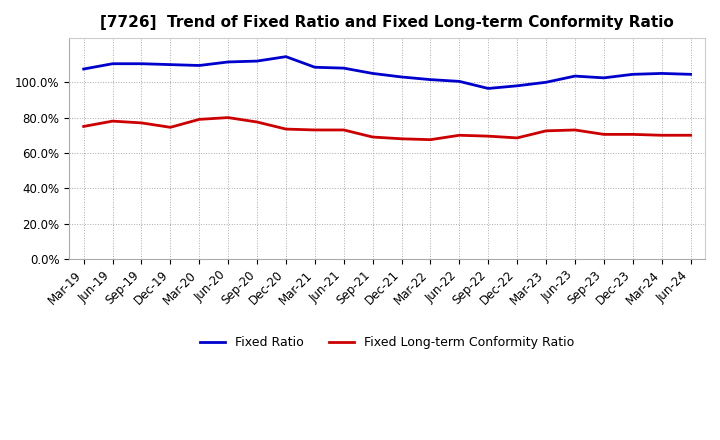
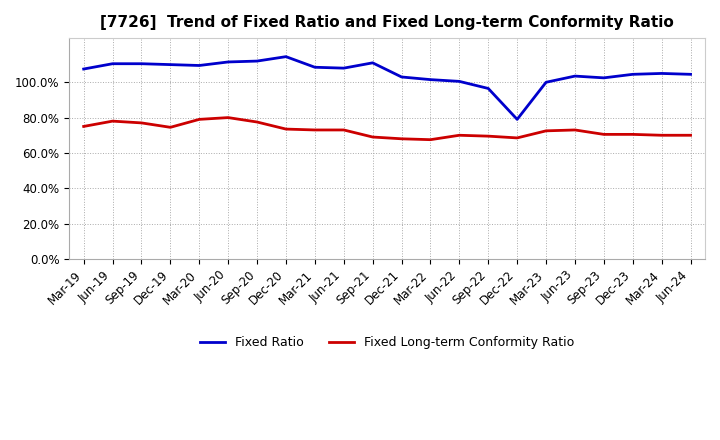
Fixed Ratio/Sep-21: 105% -> 111%
Fixed Ratio/Dec-22: 98% -> 79%
